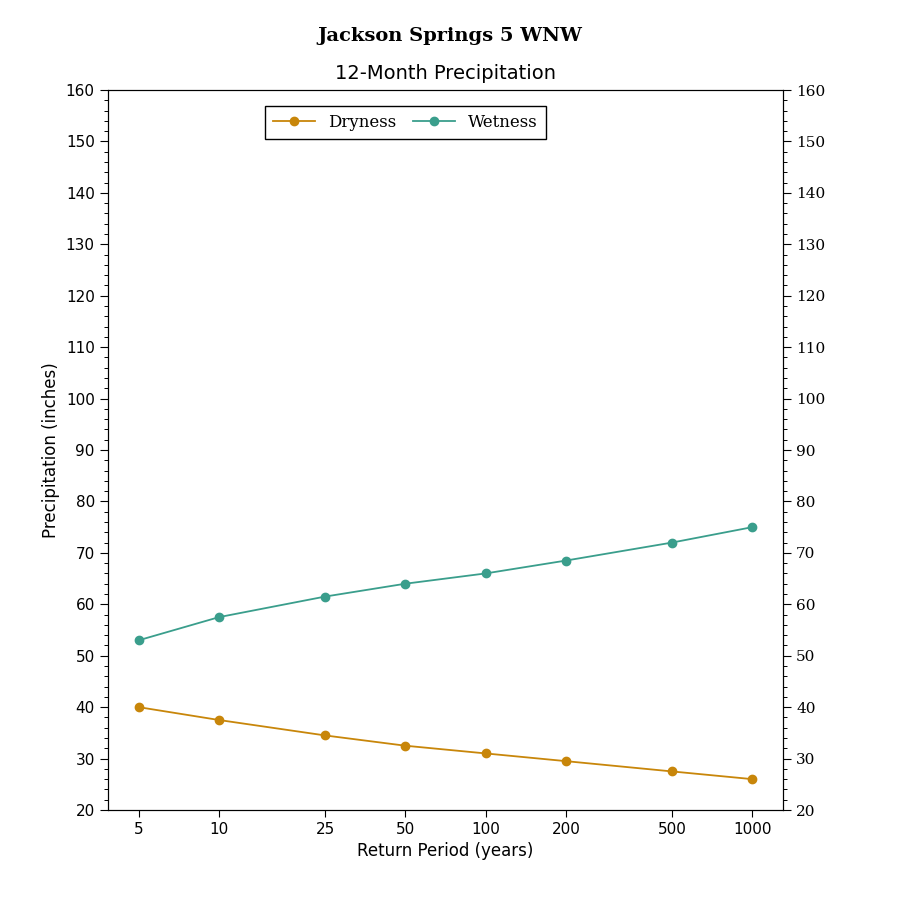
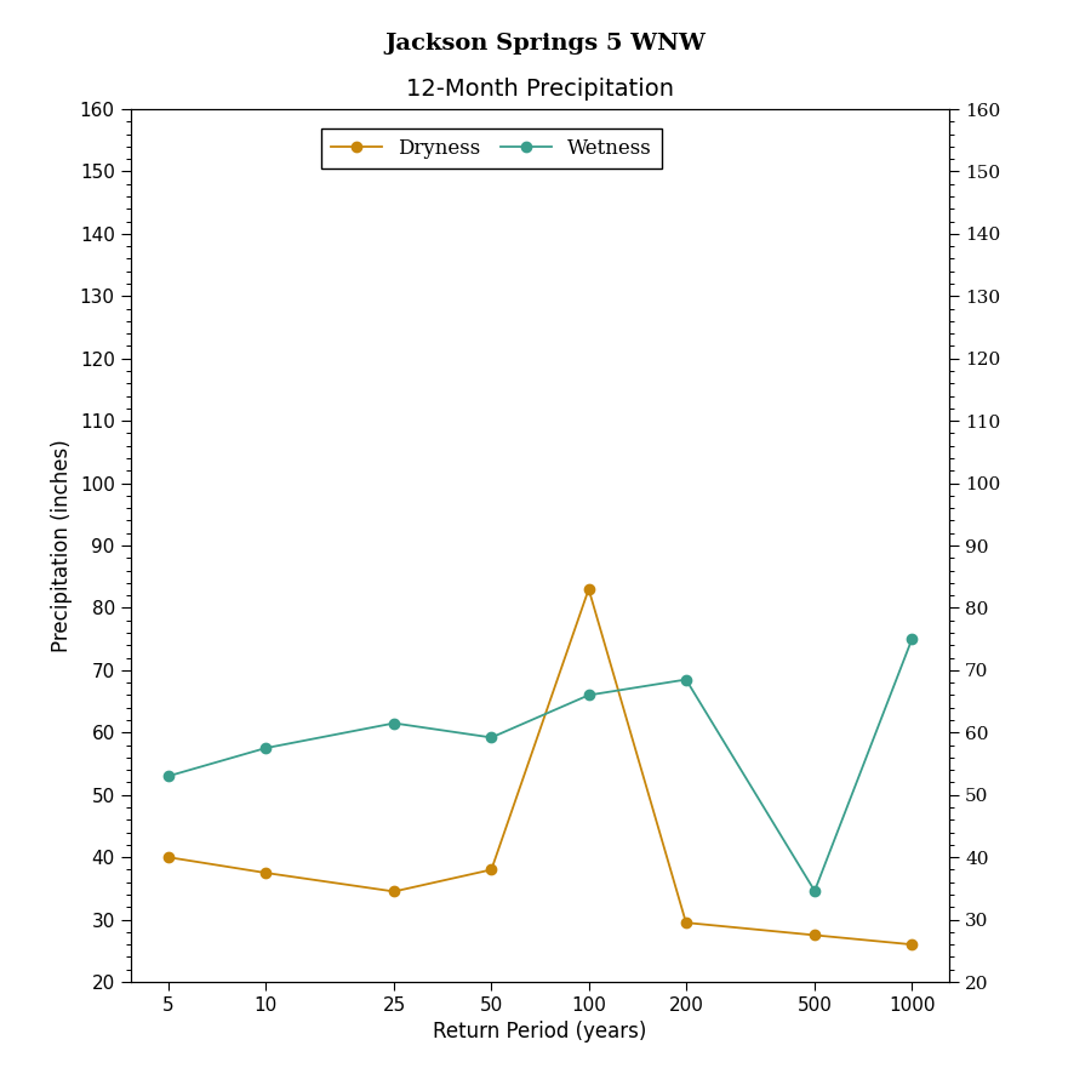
Dryness/50: 32.5 -> 38.0
Wetness/50: 64.0 -> 59.2
Dryness/100: 31.0 -> 83.0
Wetness/500: 72.0 -> 34.6
